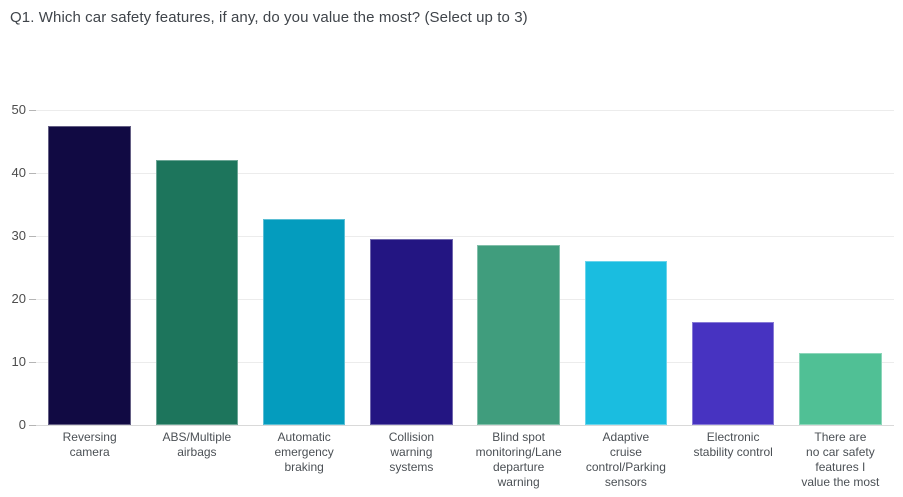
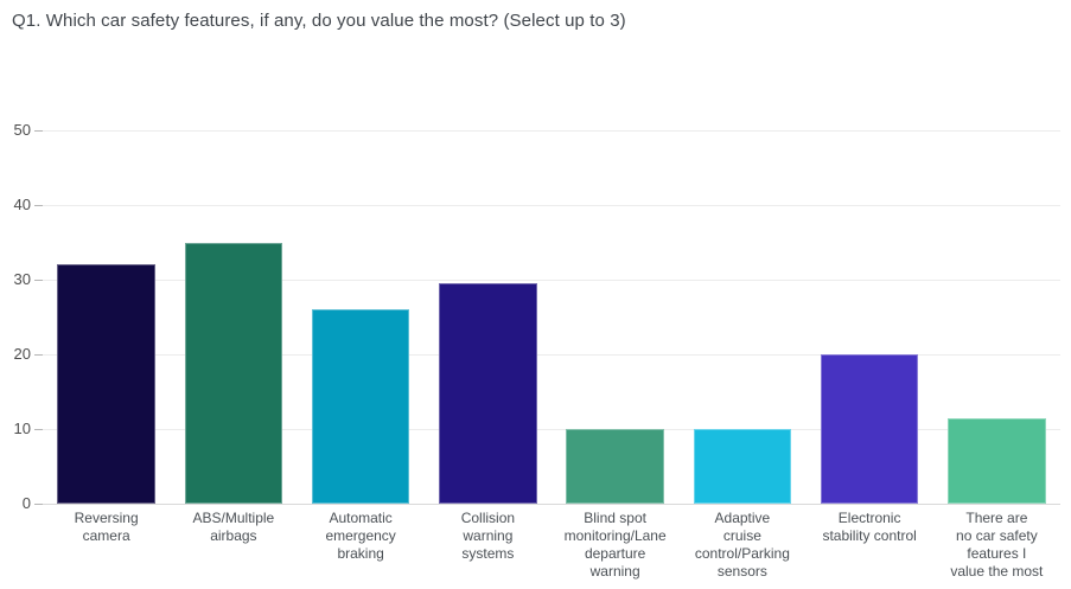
Reversing camera: 48 -> 32
ABS/Multiple airbags: 42 -> 35
Automatic emergency braking: 33 -> 26
Blind spot monitoring/Lane departure warning: 29 -> 10
Adaptive cruise control/Parking sensors: 26 -> 10
Electronic stability control: 16 -> 20
